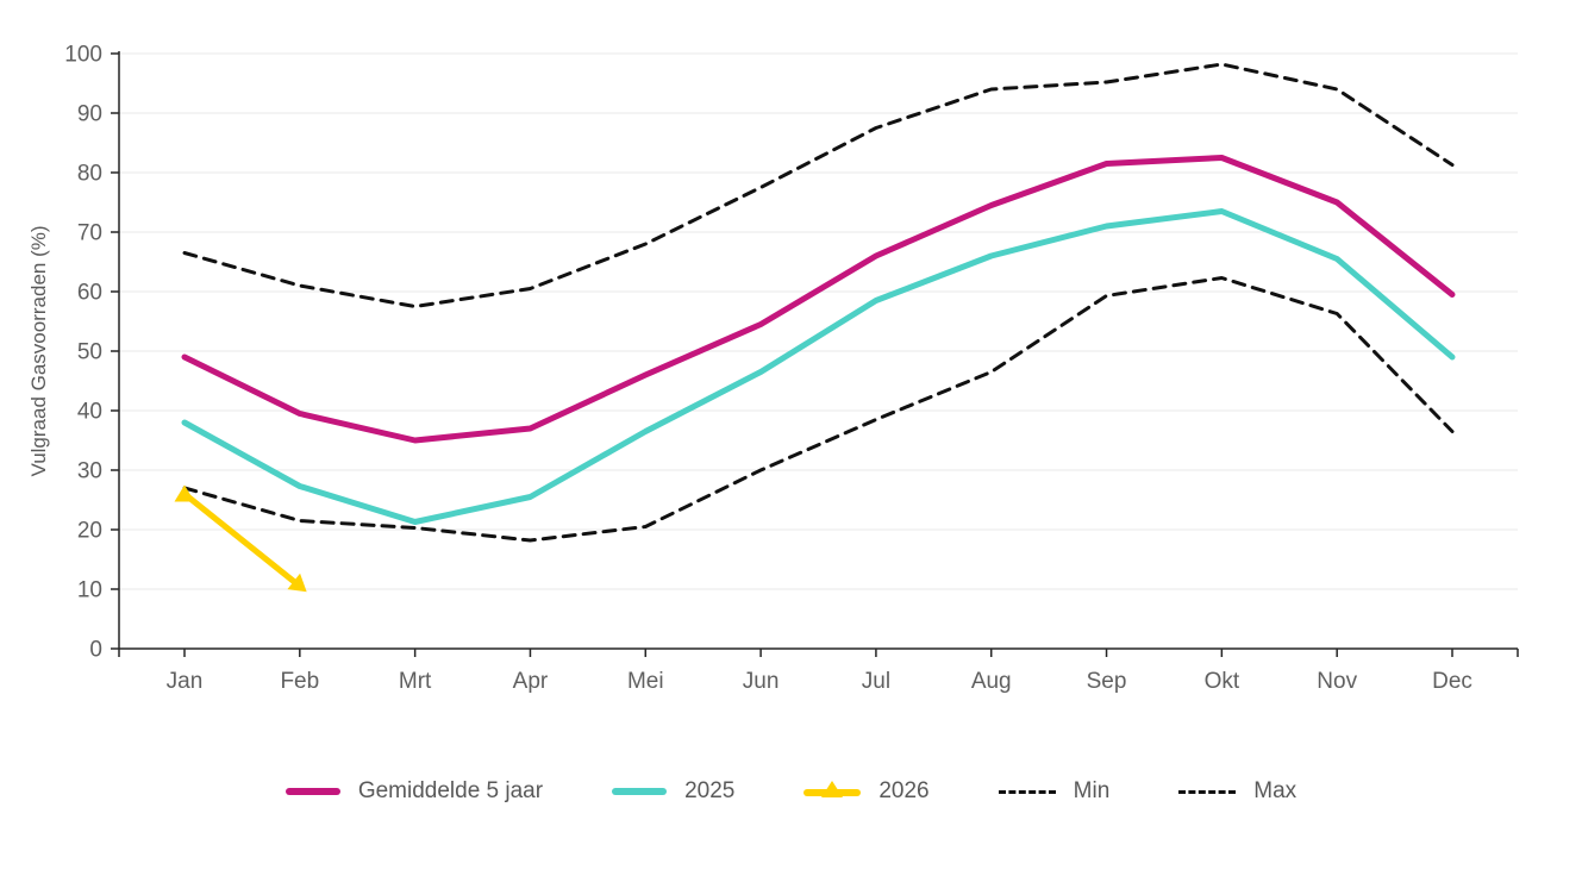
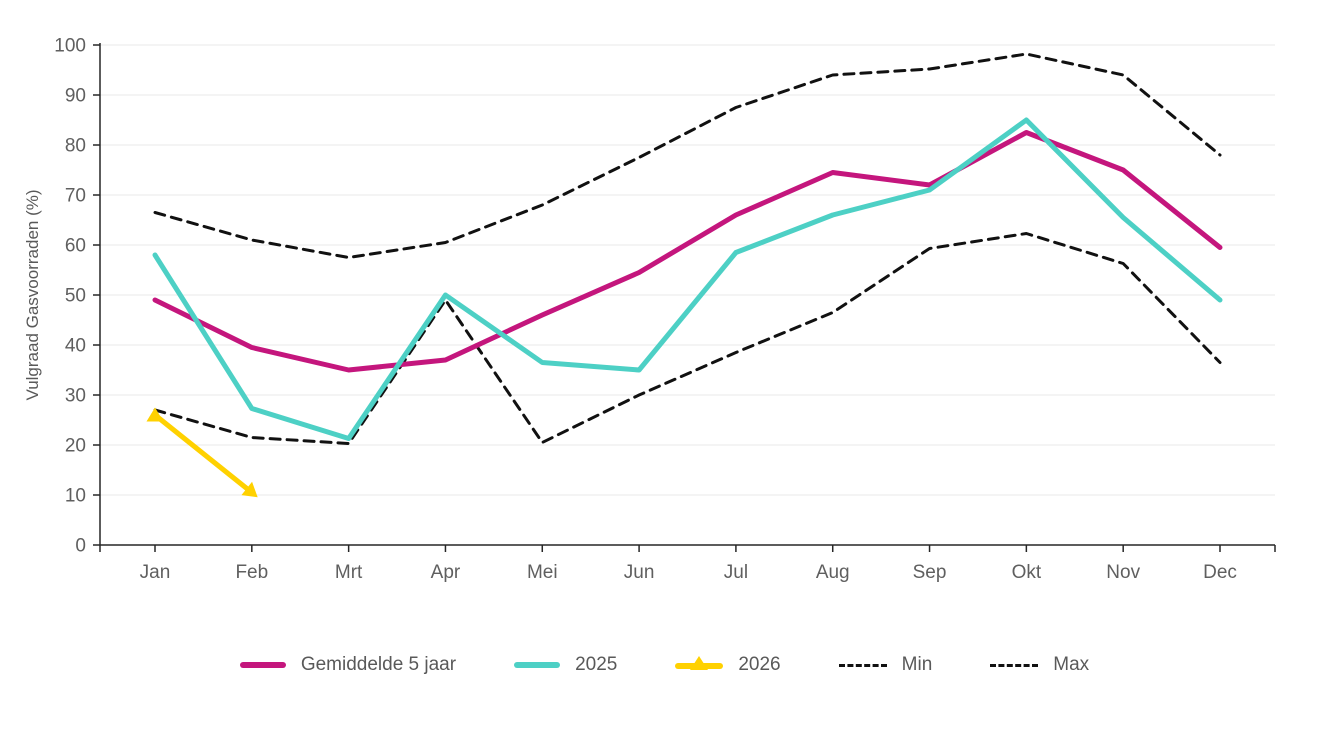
2025/Jan: 38 -> 58
2025/Apr: 26 -> 50
Min/Apr: 18 -> 49
2025/Jun: 46 -> 35
Gemiddelde 5 jaar/Sep: 82 -> 72
2025/Okt: 74 -> 85
Max/Dec: 81 -> 78
